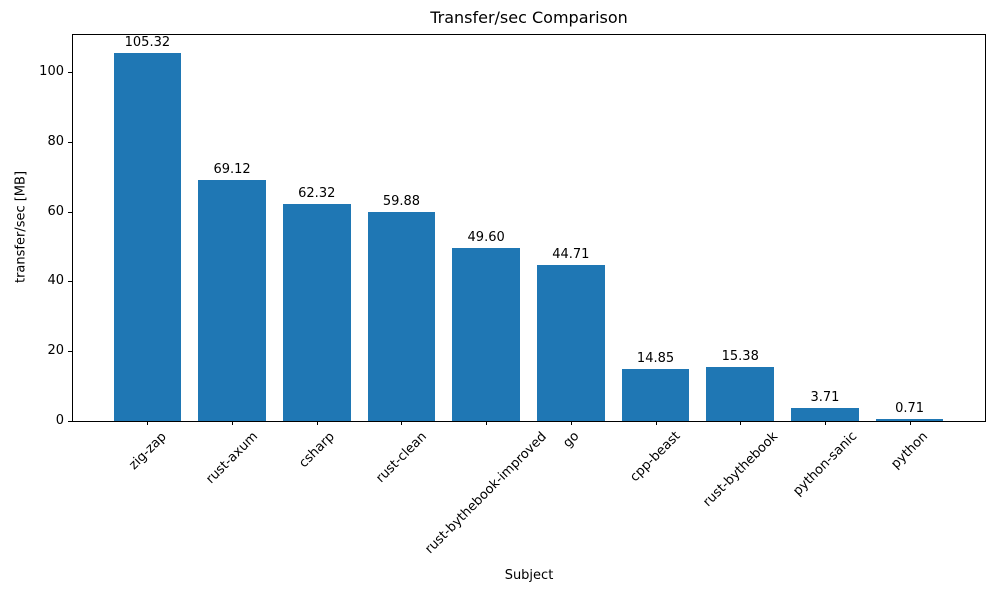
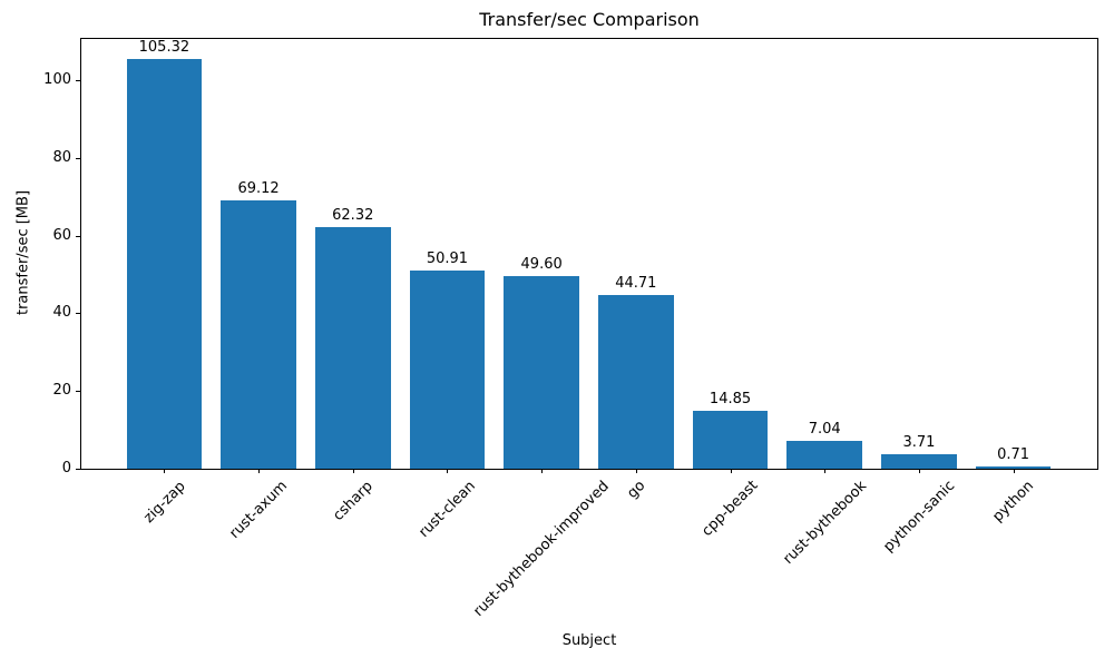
rust-clean: 59.88 -> 50.91
rust-bythebook: 15.38 -> 7.04
